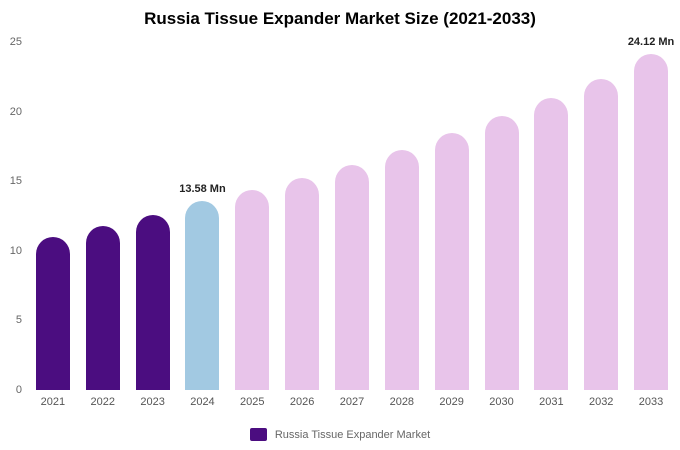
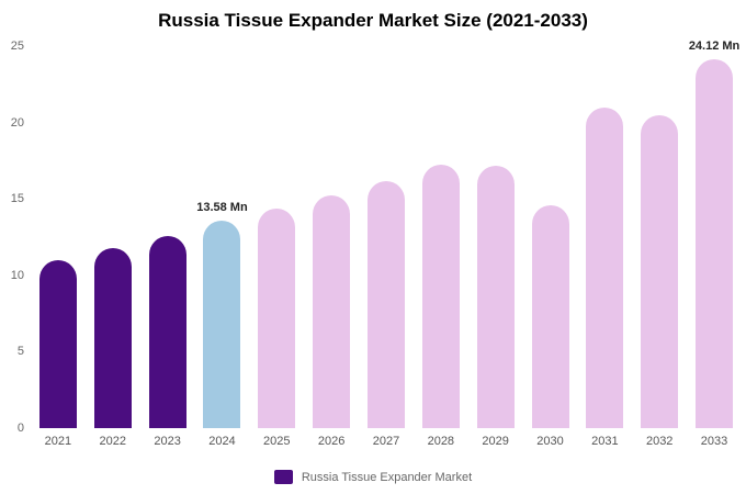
2029: 18.4 -> 17.2
2030: 19.6 -> 14.6
2032: 22.4 -> 20.5
